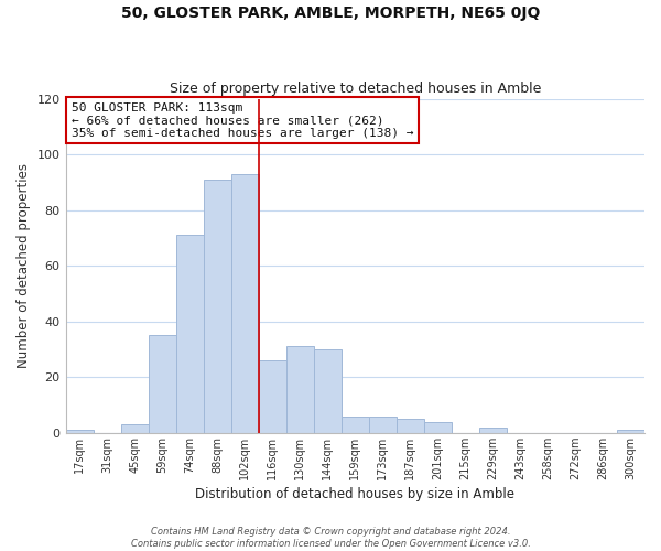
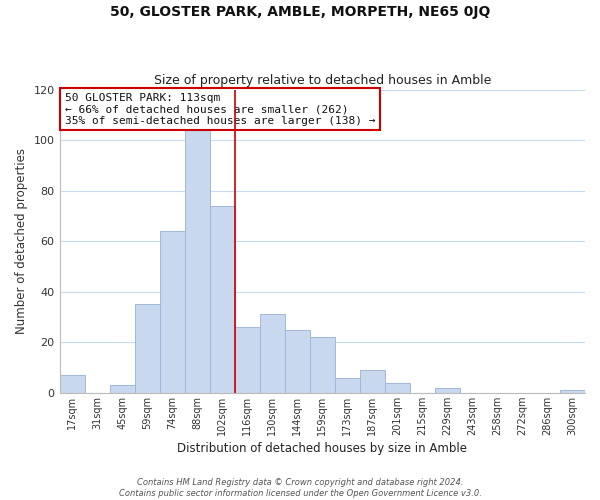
17sqm: 1 -> 7
74sqm: 71 -> 64
88sqm: 91 -> 104
102sqm: 93 -> 74
144sqm: 30 -> 25
159sqm: 6 -> 22
187sqm: 5 -> 9
